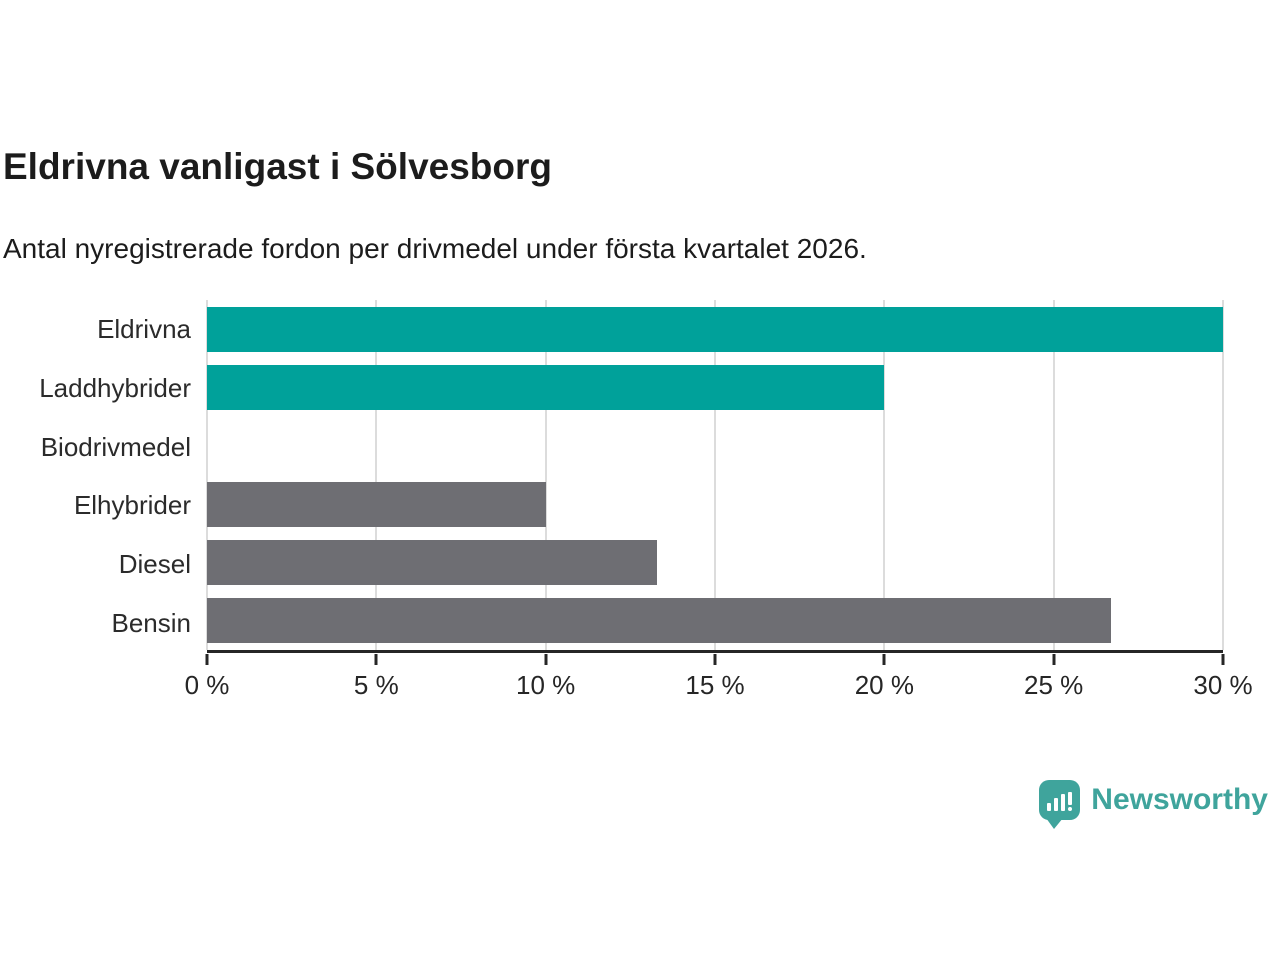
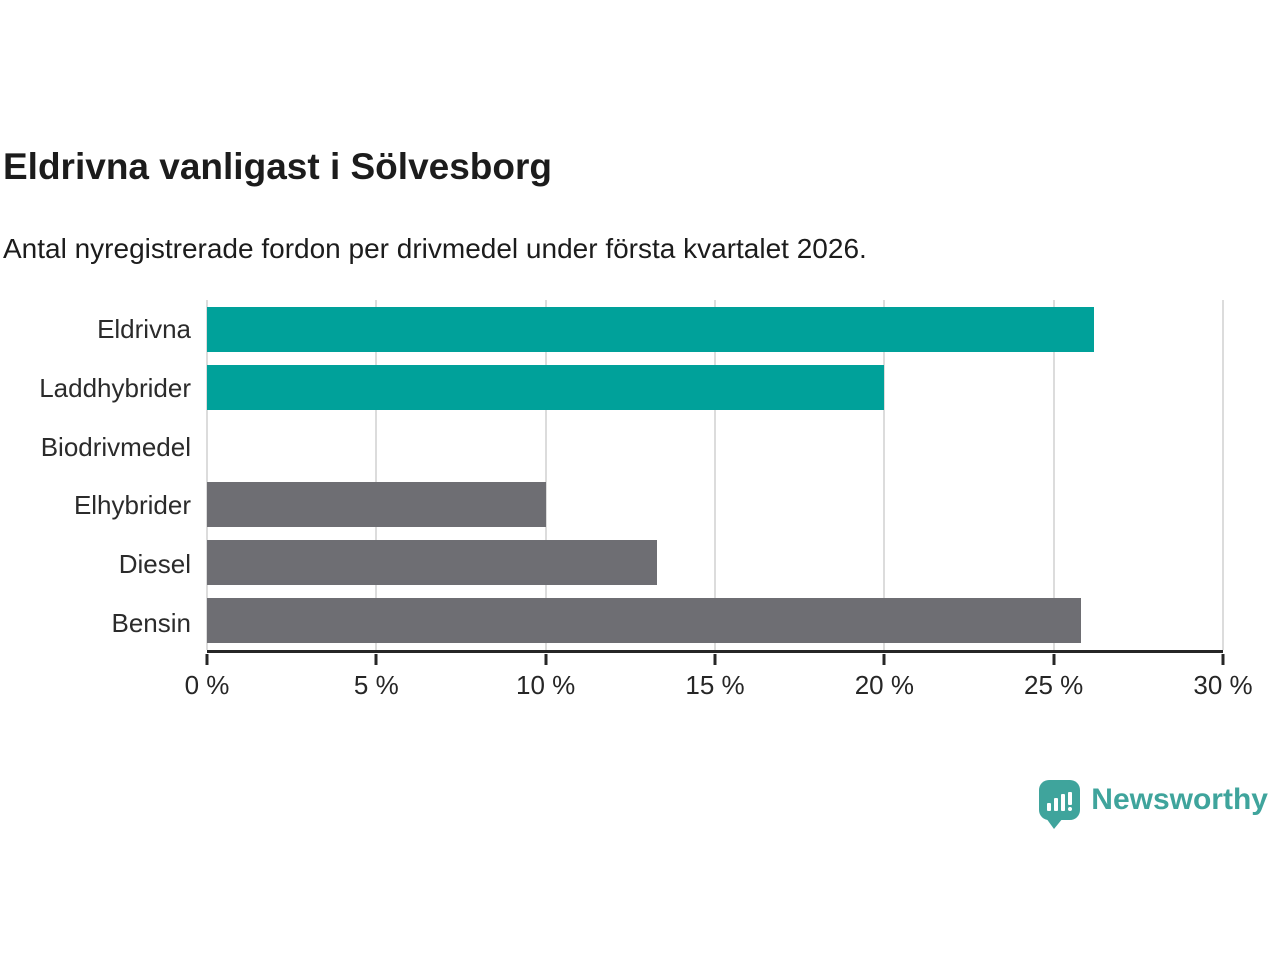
Eldrivna: 30.0% -> 26.2%
Bensin: 26.7% -> 25.8%
